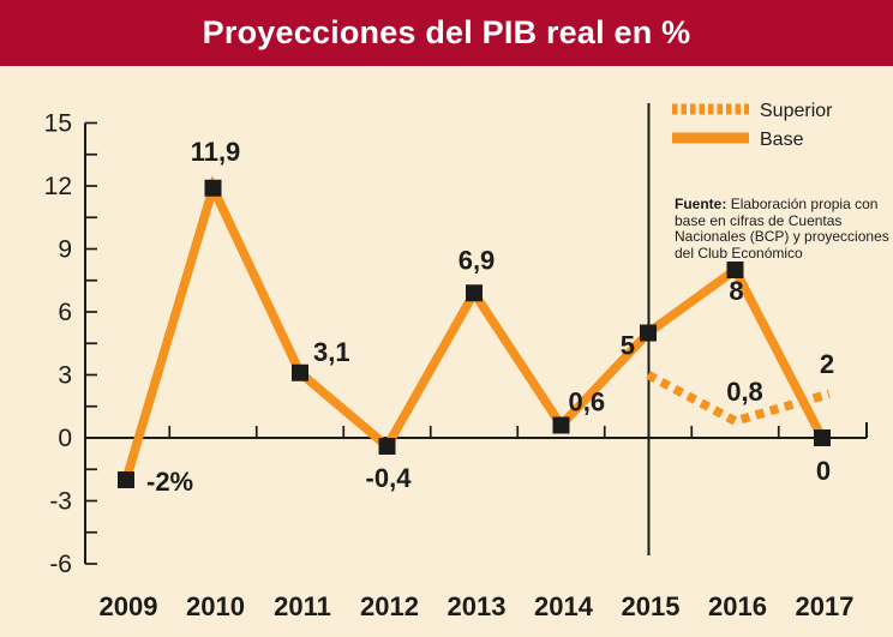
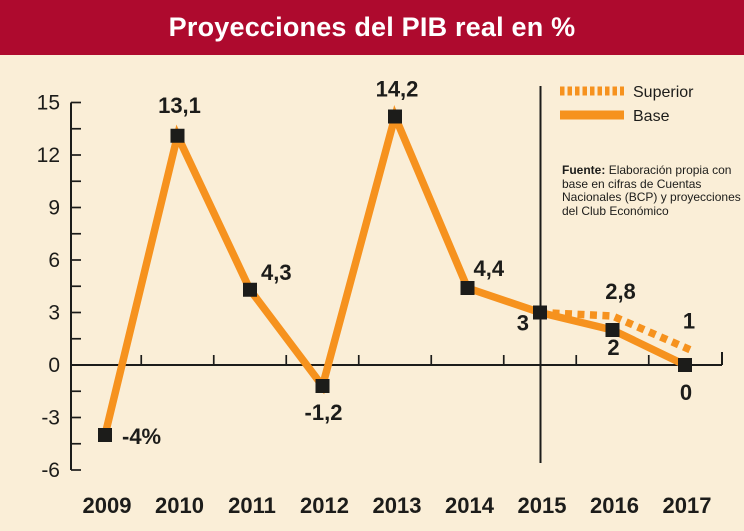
Base/2009: -2% -> -4%
Base/2010: 11,9 -> 13,1
Base/2011: 3,1 -> 4,3
Base/2012: -0,4 -> -1,2
Base/2013: 6,9 -> 14,2
Base/2014: 0,6 -> 4,4
Base/2015: 5 -> 3
Base/2016: 8 -> 2
Superior/2016: 0,8 -> 2,8
Superior/2017: 2 -> 1
